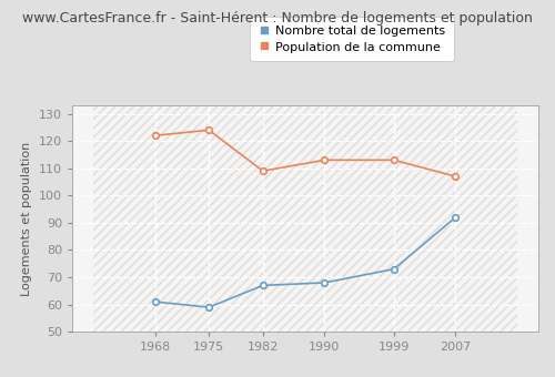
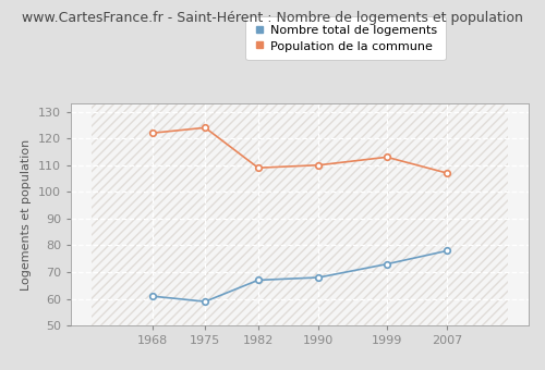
Population de la commune/1990: 113 -> 110
Nombre total de logements/2007: 92 -> 78
